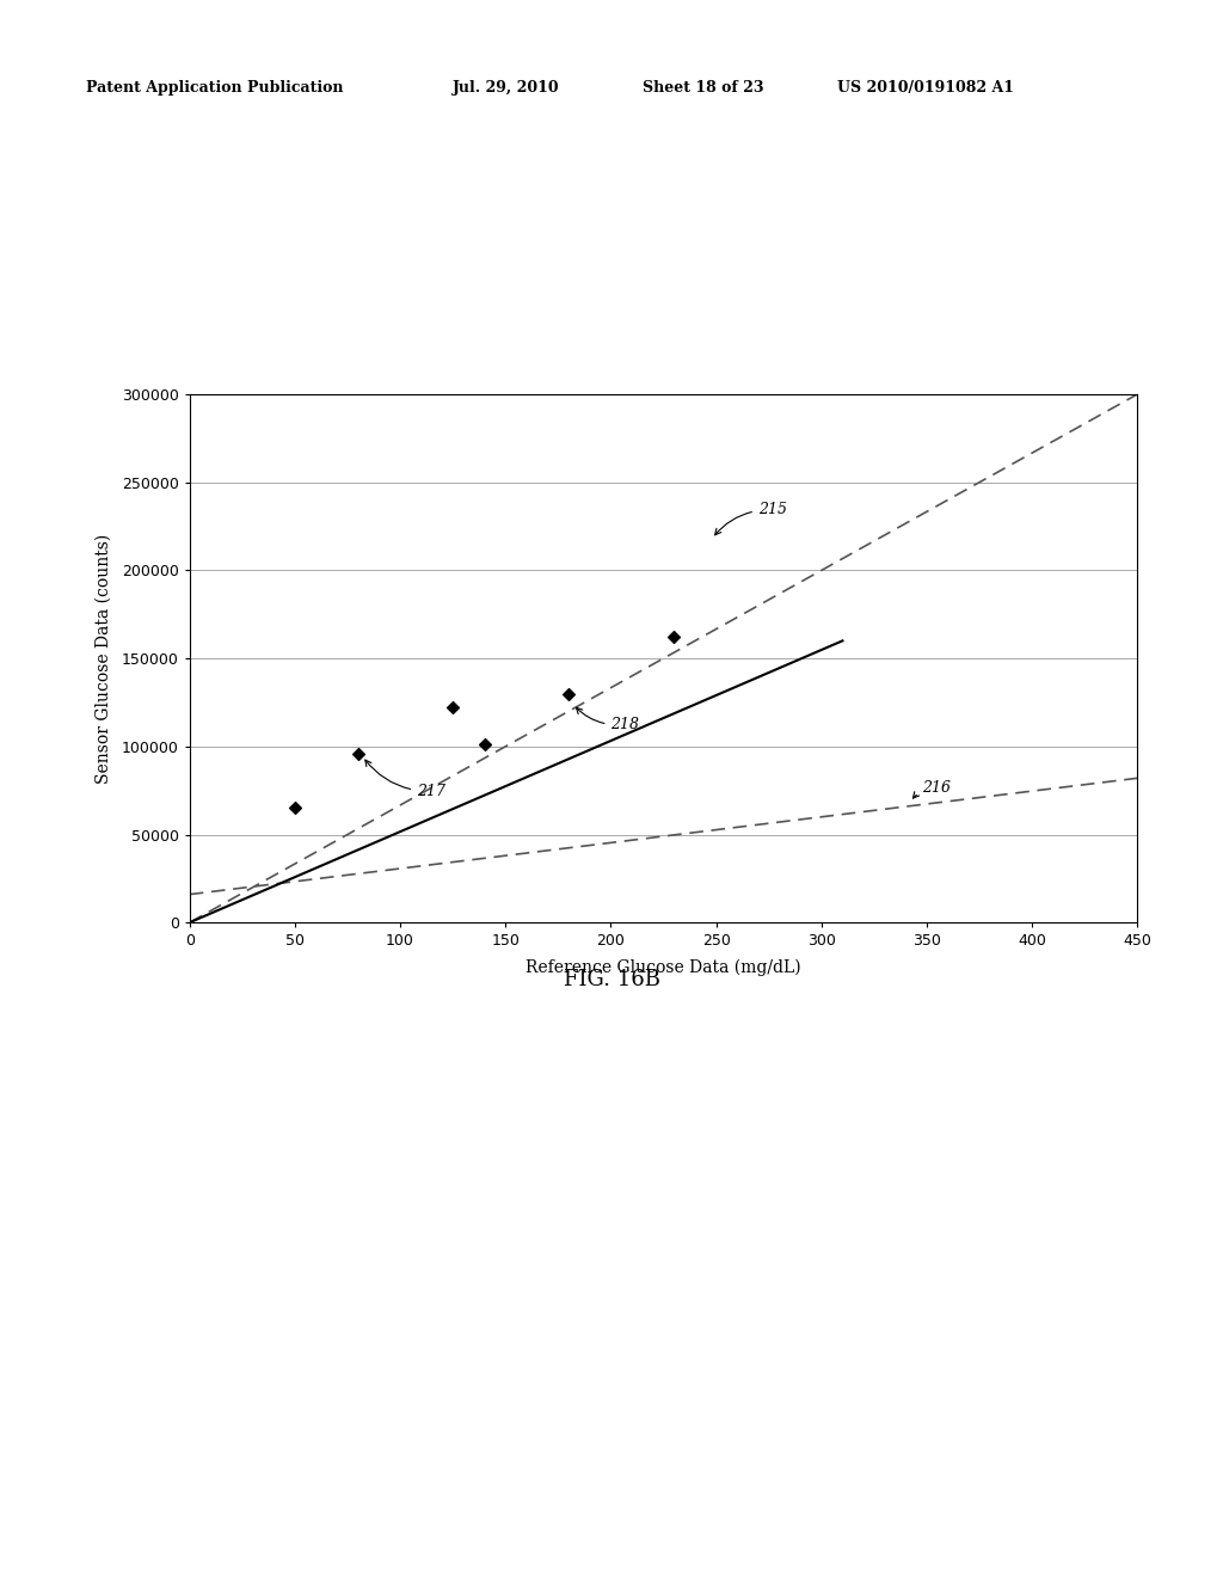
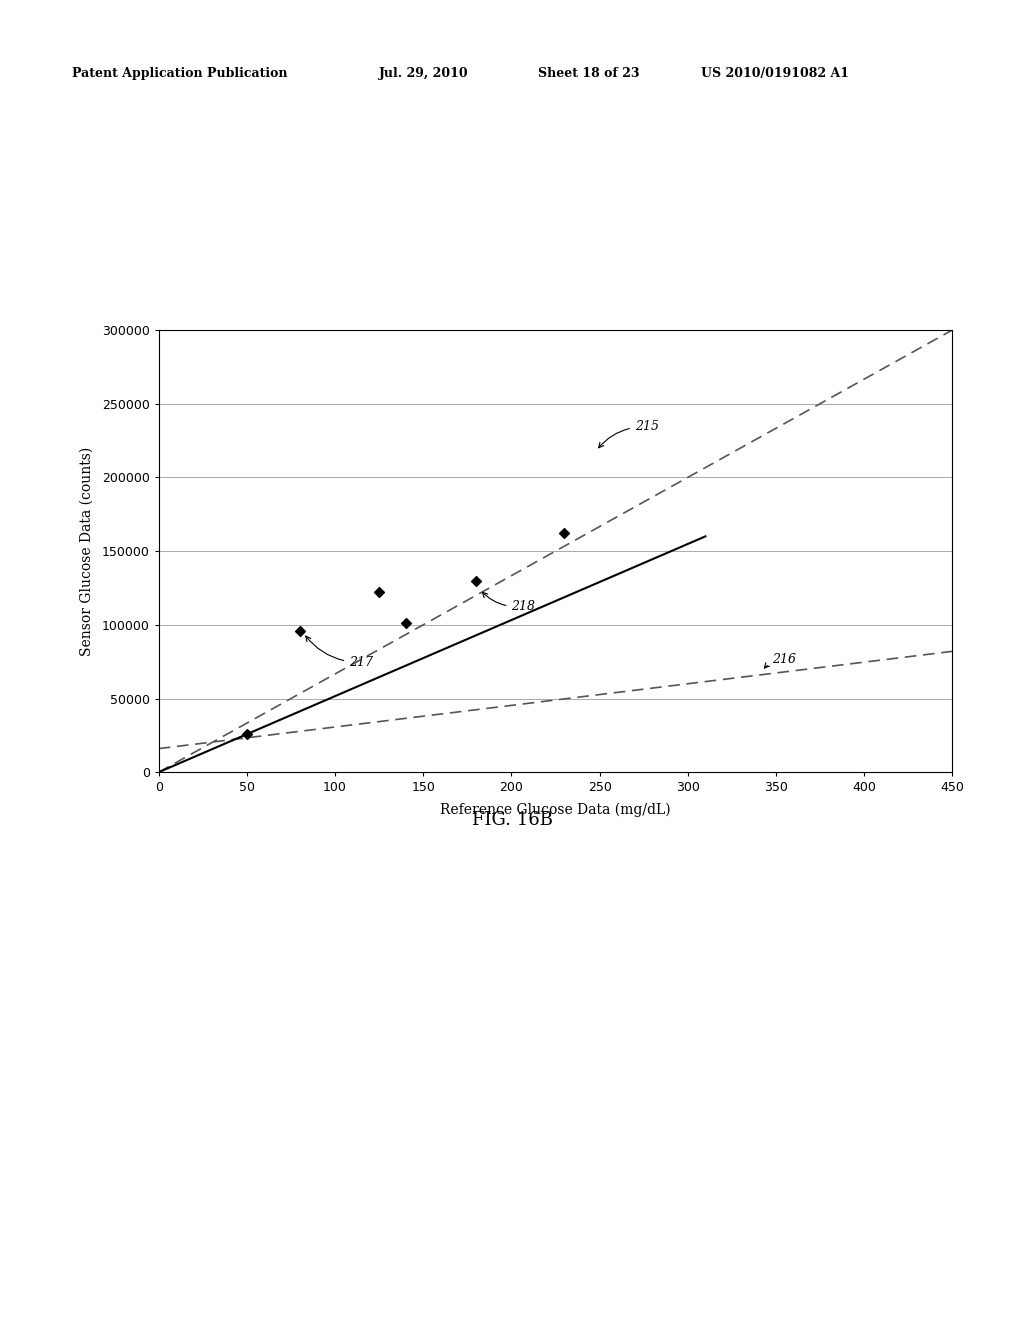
50: 65000 -> 26000
